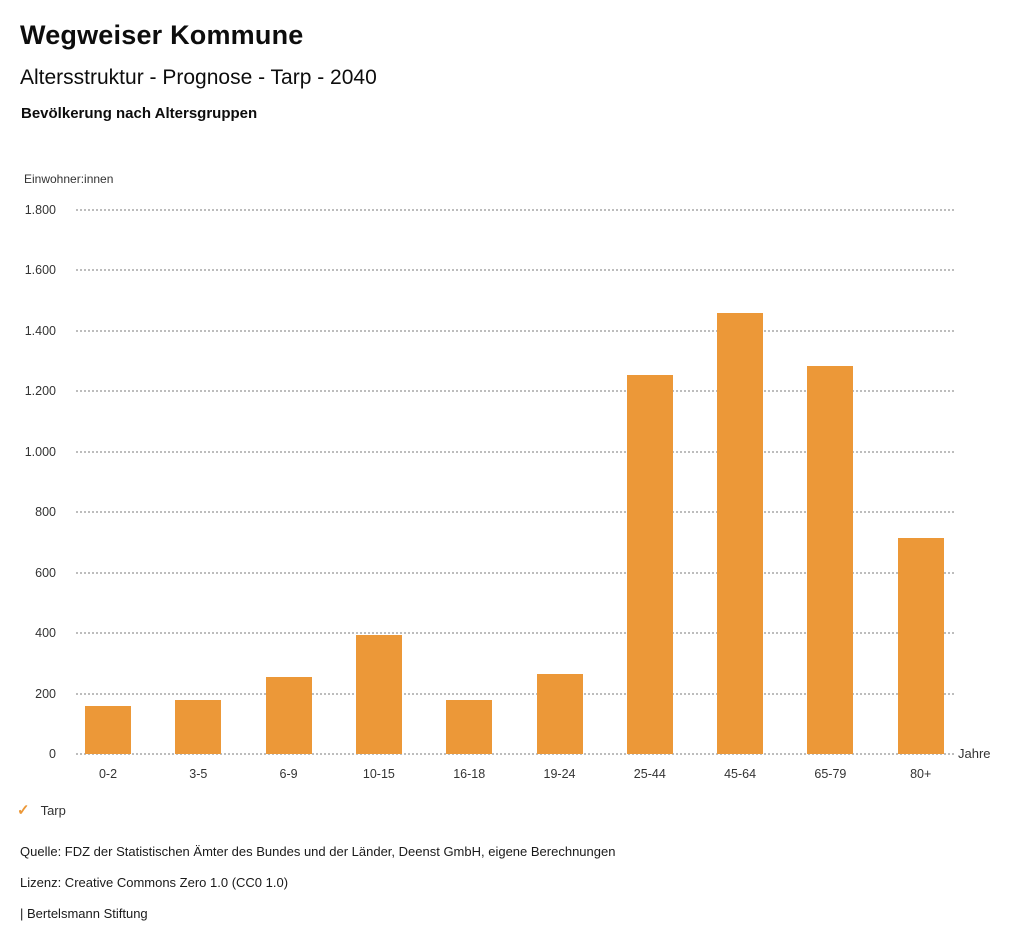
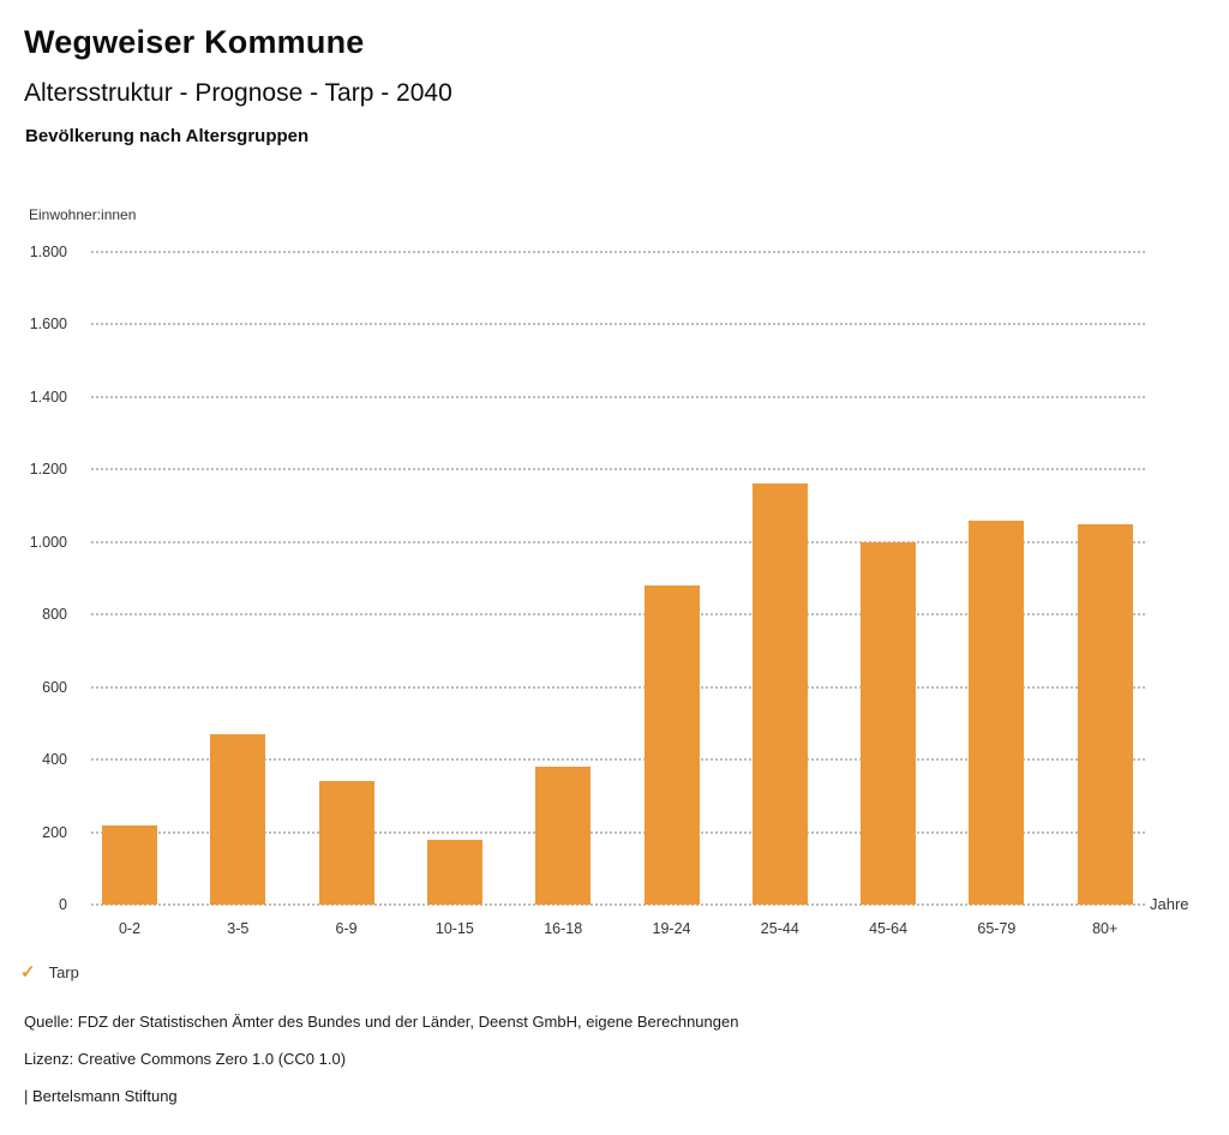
0-2: 160 -> 220
3-5: 180 -> 470
6-9: 260 -> 340
10-15: 400 -> 180
16-18: 180 -> 380
19-24: 260 -> 880
25-44: 1260 -> 1160
45-64: 1460 -> 1000
65-79: 1280 -> 1060
80+: 720 -> 1050
